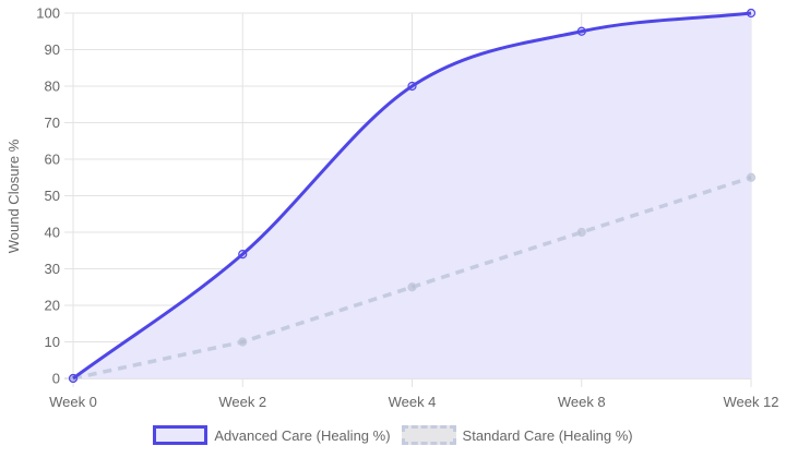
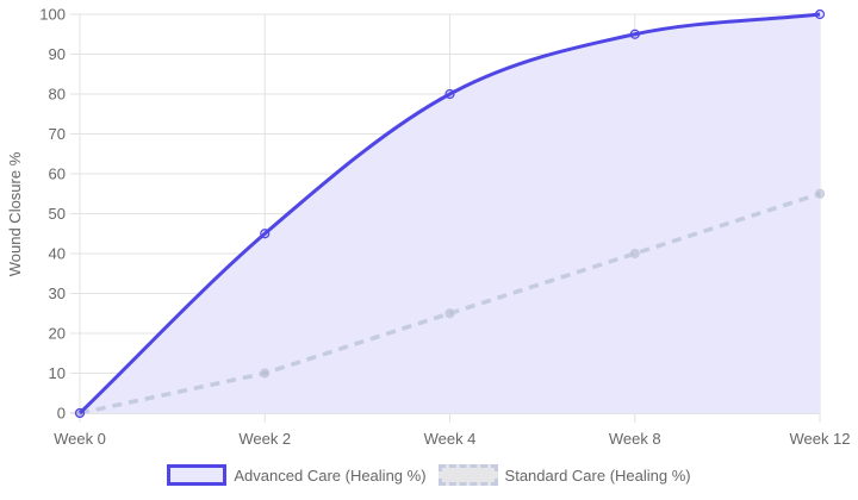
Advanced Care (Healing %)/Week 2: 34 -> 45
